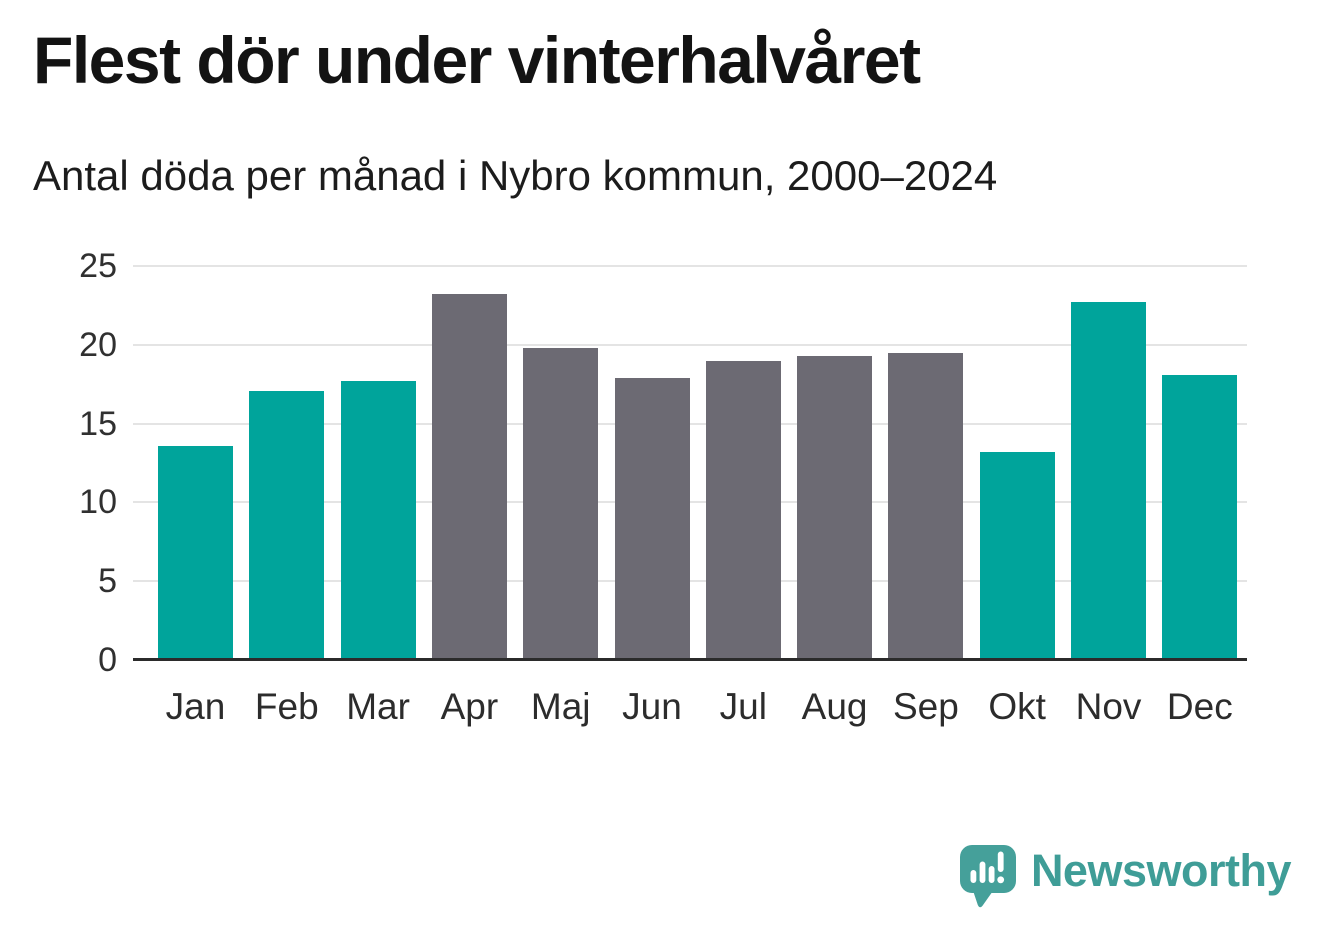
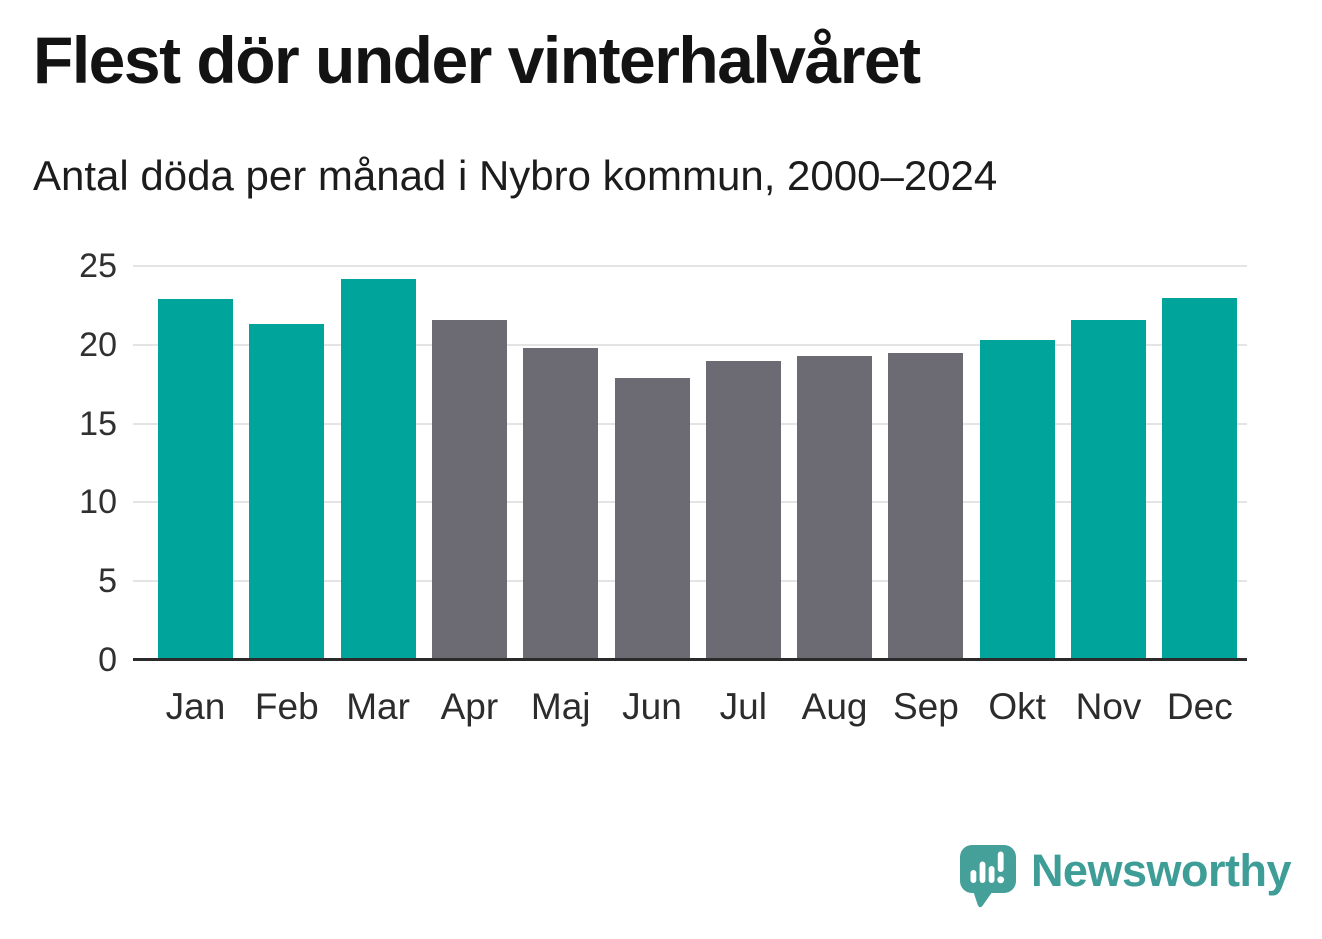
Jan: 13.6 -> 22.9
Feb: 17.1 -> 21.3
Mar: 17.7 -> 24.2
Apr: 23.2 -> 21.6
Okt: 13.2 -> 20.3
Nov: 22.7 -> 21.6
Dec: 18.1 -> 23.0
